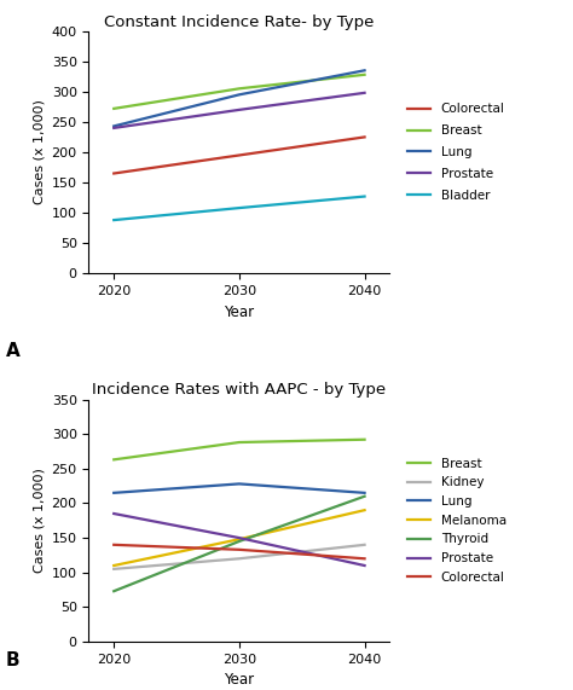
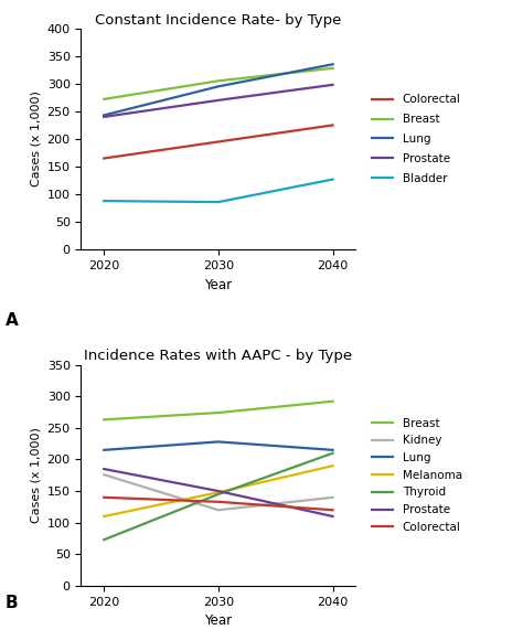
Constant Incidence Rate- by Type/Bladder/2030: 108 -> 86
Incidence Rates with AAPC - by Type/Kidney/2020: 105 -> 176
Incidence Rates with AAPC - by Type/Breast/2030: 288 -> 274
